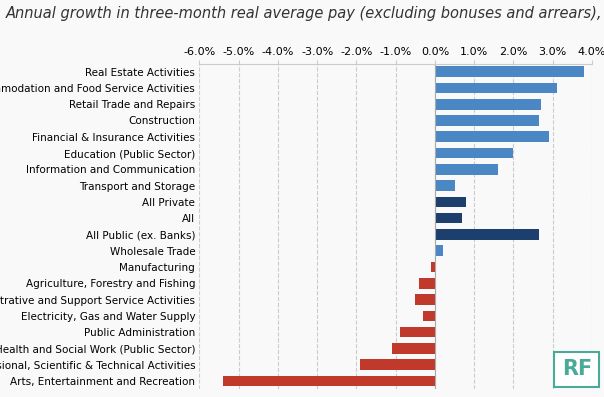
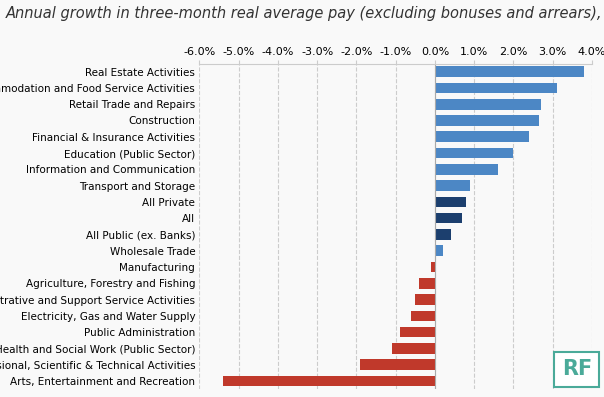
Financial & Insurance Activities: 2.90% -> 2.40%
Transport and Storage: 0.50% -> 0.90%
All Public (ex. Banks): 2.65% -> 0.40%
Electricity, Gas and Water Supply: -0.30% -> -0.60%
